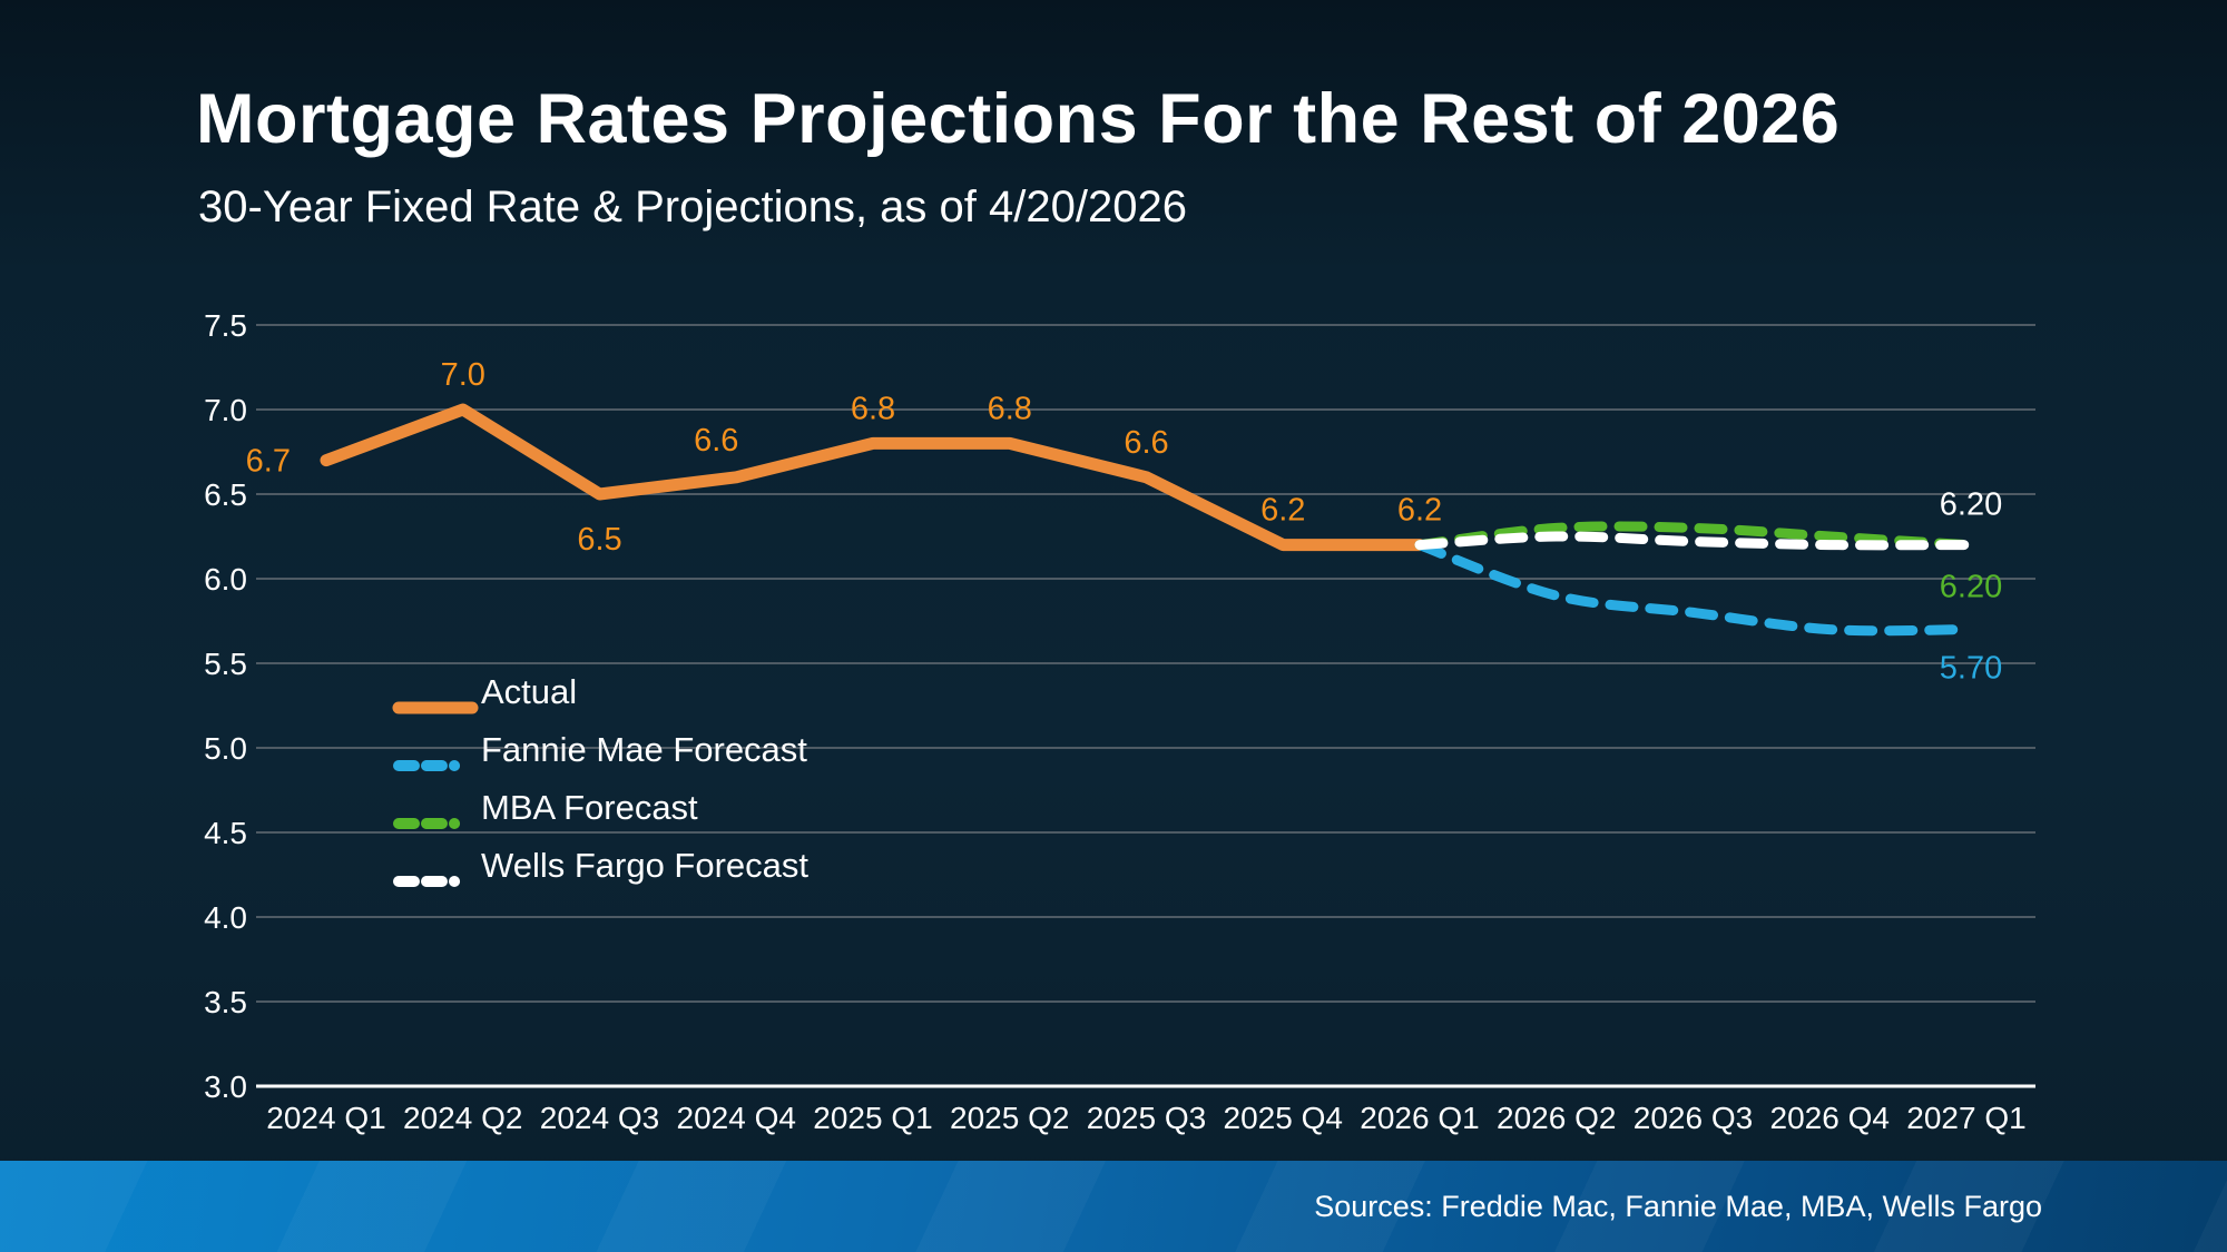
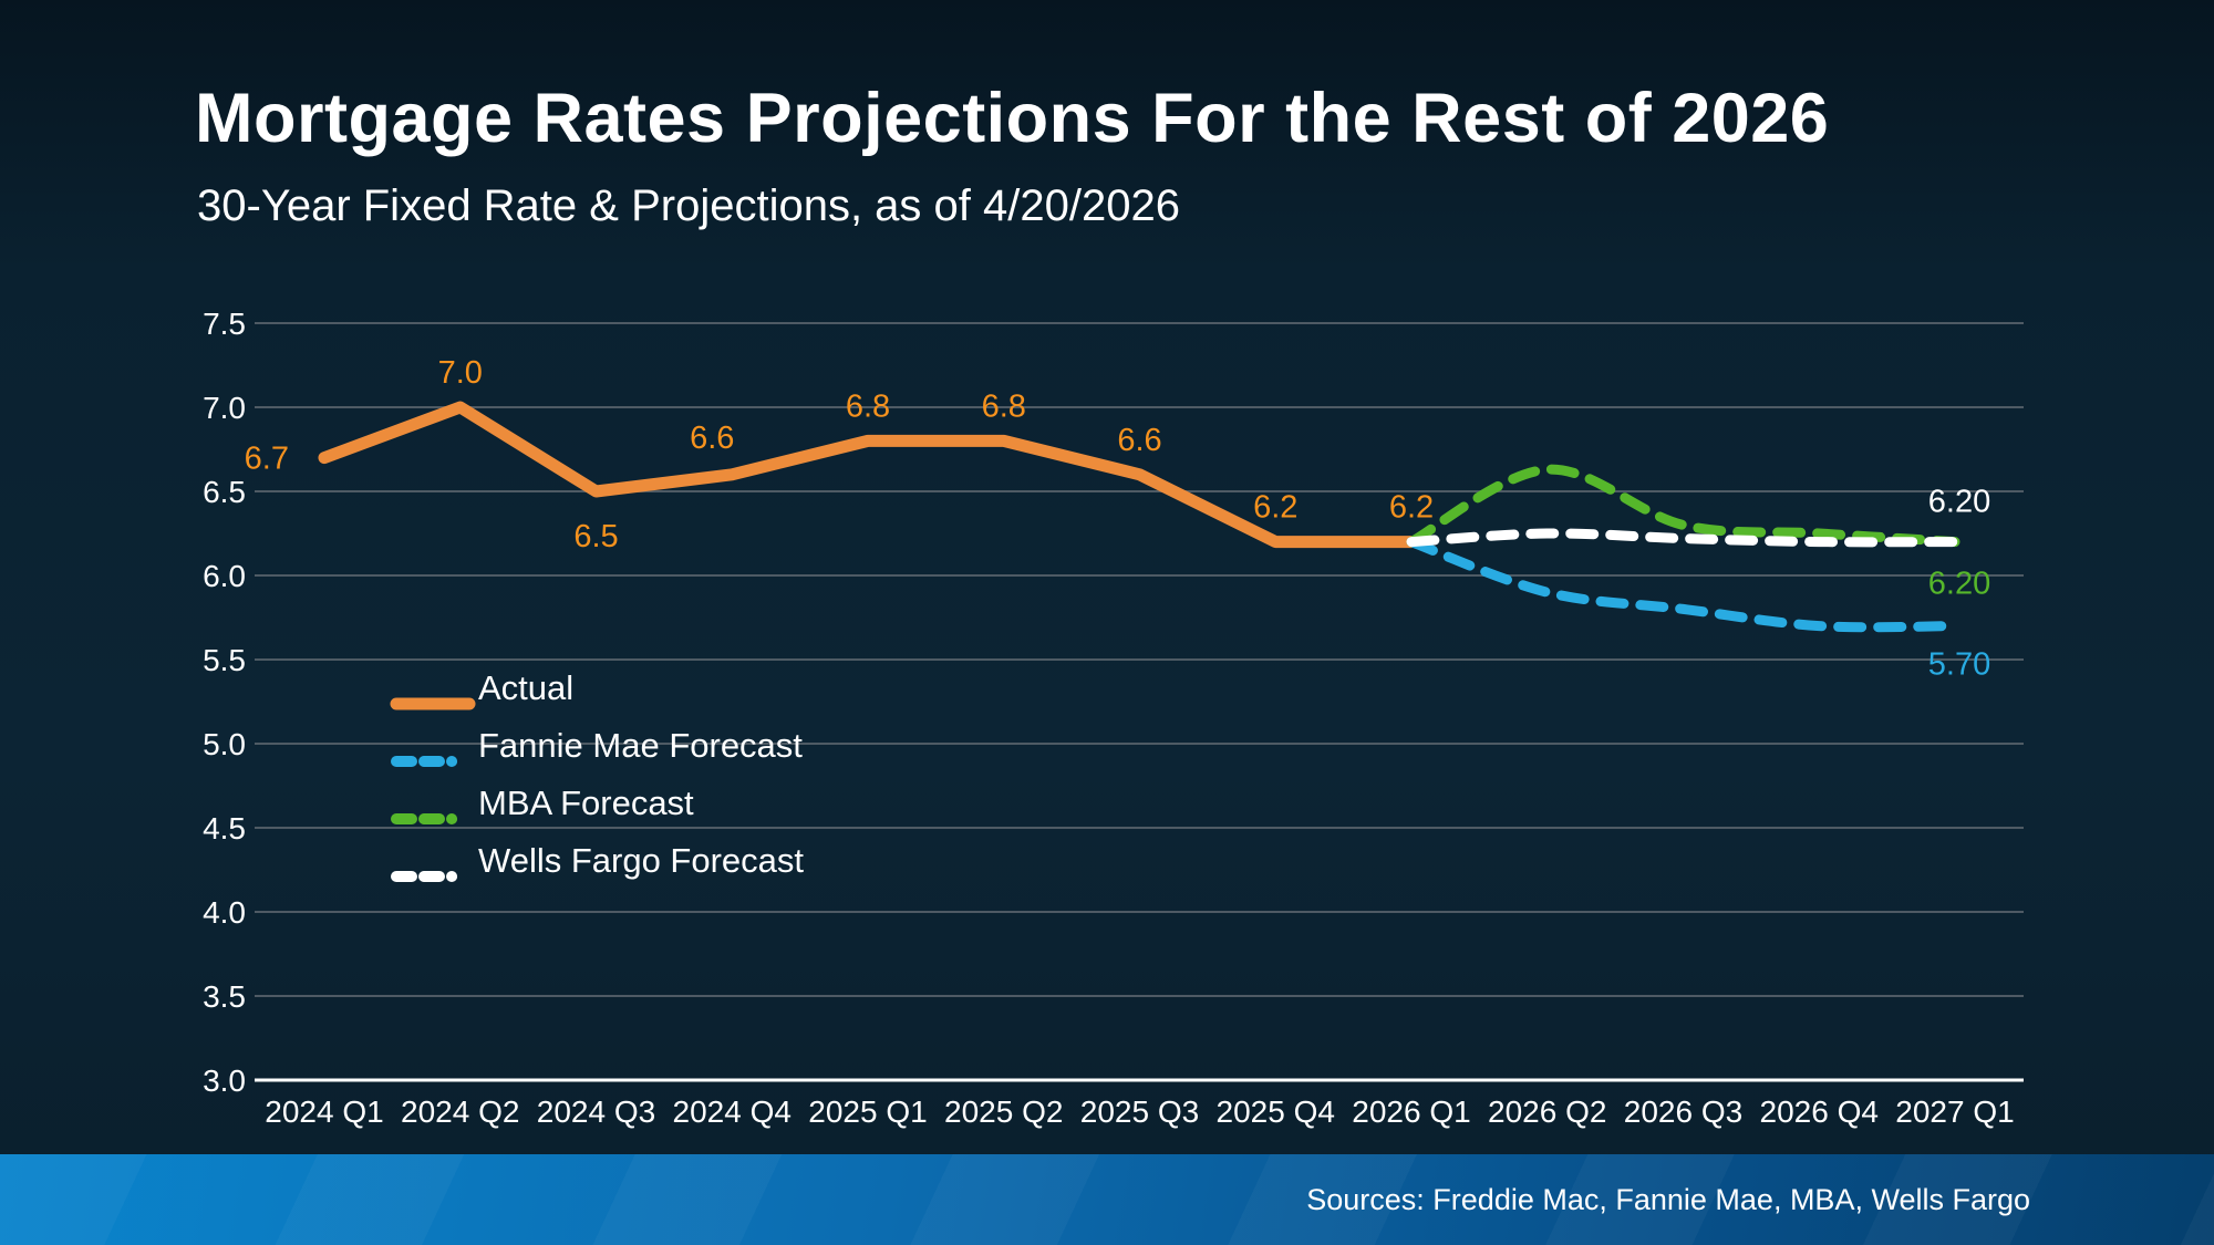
MBA Forecast/2026 Q2: 6.30 -> 6.63
